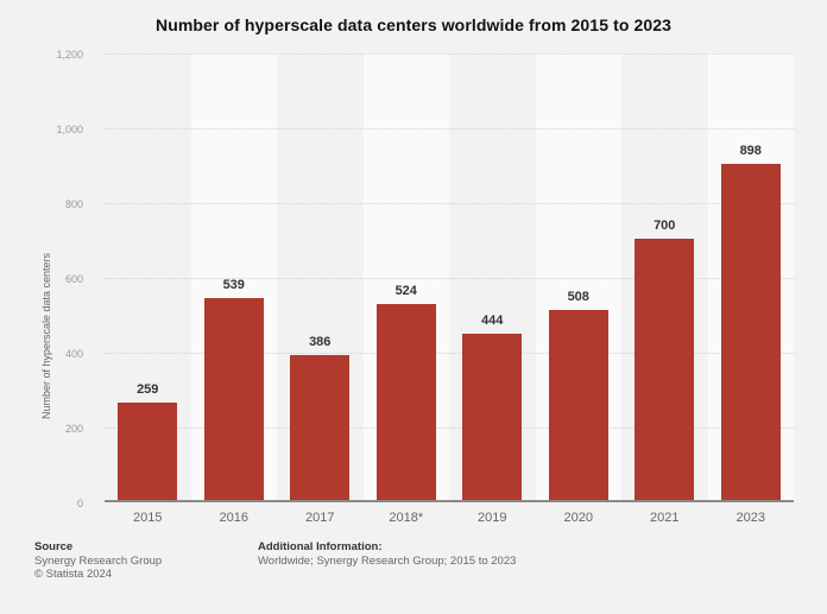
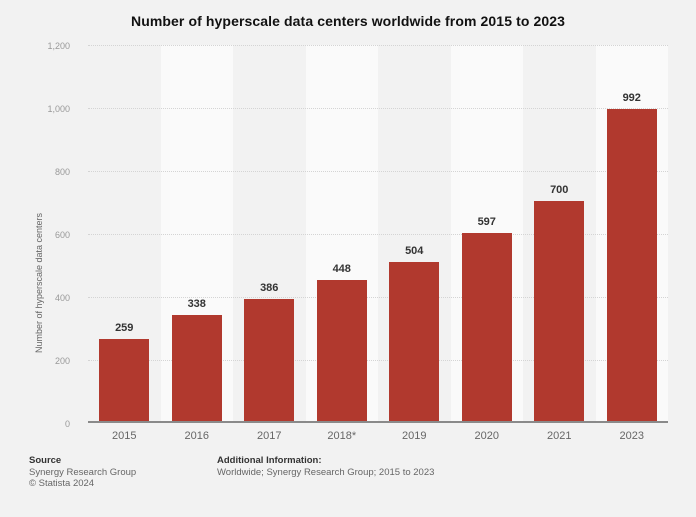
2016: 539 -> 338
2018*: 524 -> 448
2019: 444 -> 504
2020: 508 -> 597
2023: 898 -> 992
